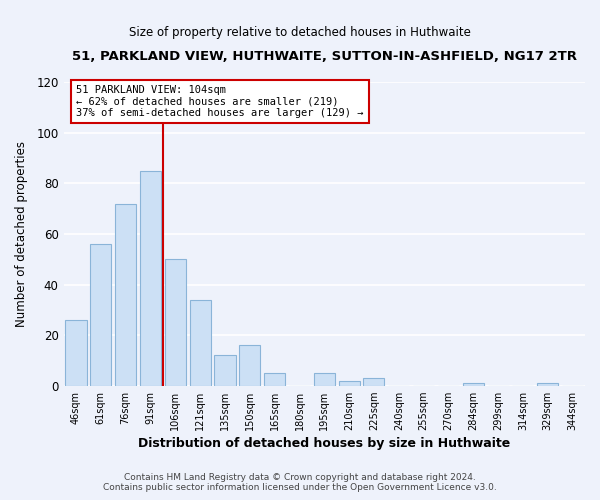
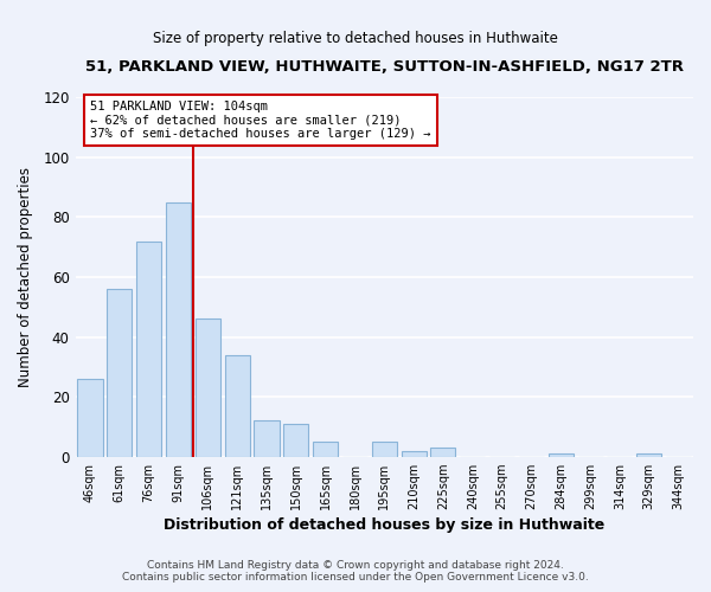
106sqm: 50 -> 46
150sqm: 16 -> 11
